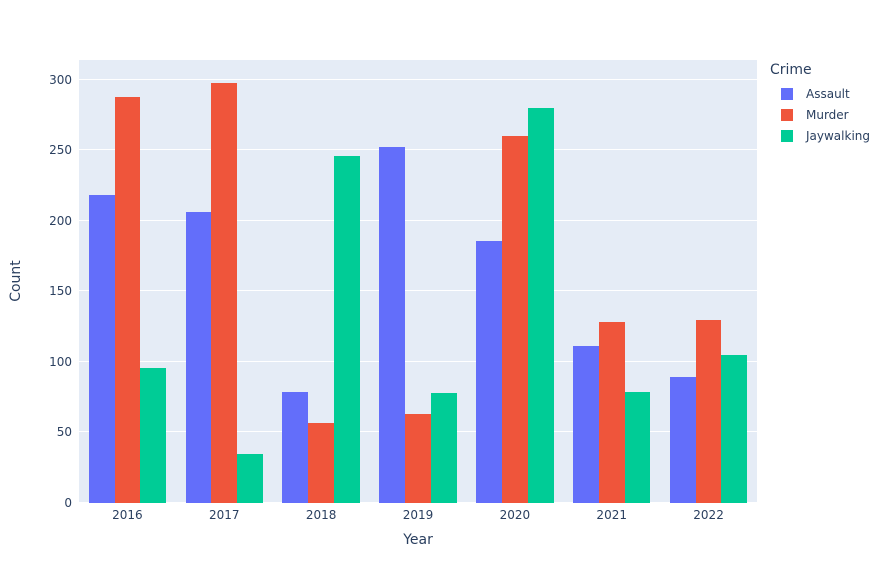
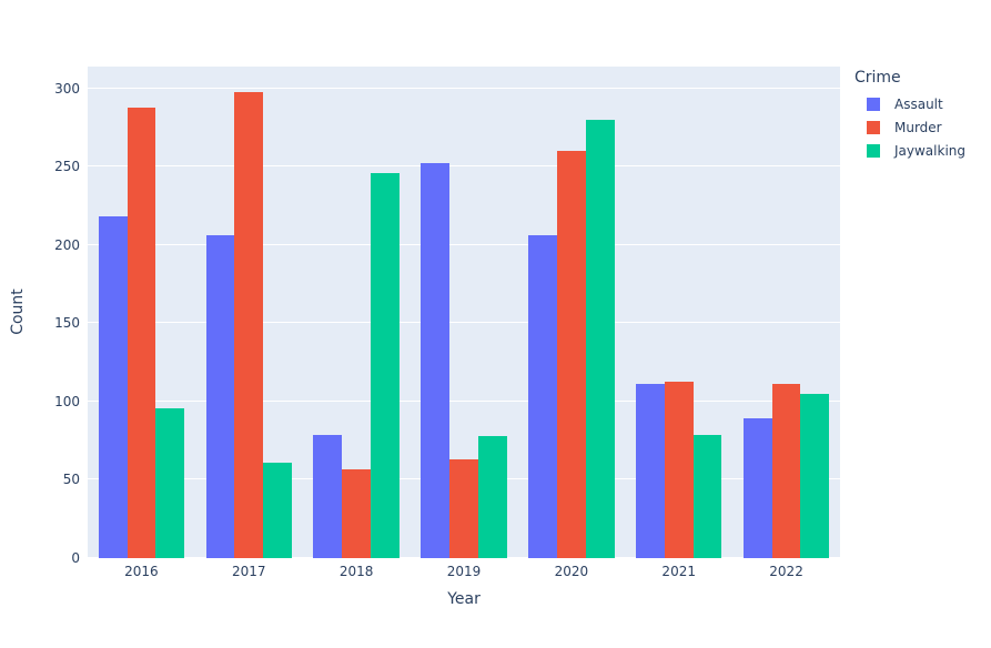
Jaywalking/2017: 35 -> 61
Assault/2020: 186 -> 206
Murder/2021: 128 -> 113
Murder/2022: 130 -> 111
